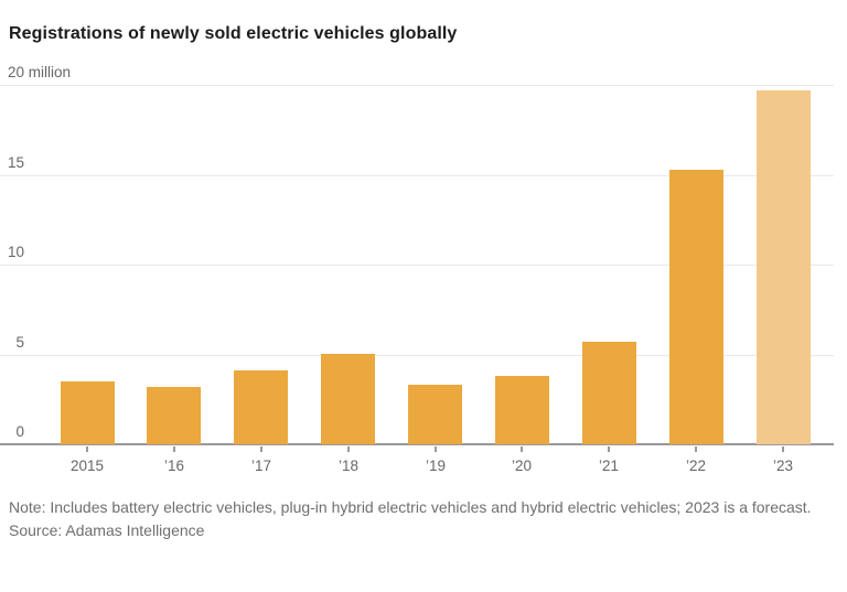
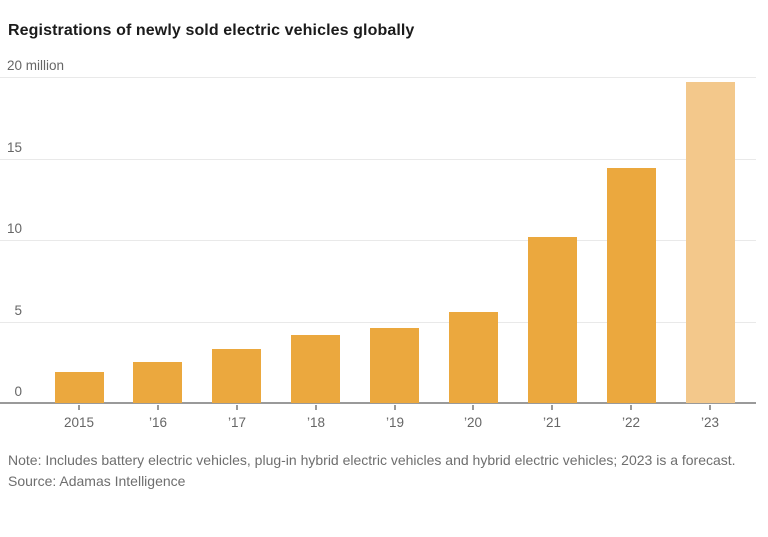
2015: 3.5 -> 1.9
’16: 3.2 -> 2.5
’17: 4.1 -> 3.3
’18: 5.0 -> 4.2
’19: 3.3 -> 4.6
’20: 3.8 -> 5.6
’21: 5.7 -> 10.2
’22: 15.3 -> 14.4
